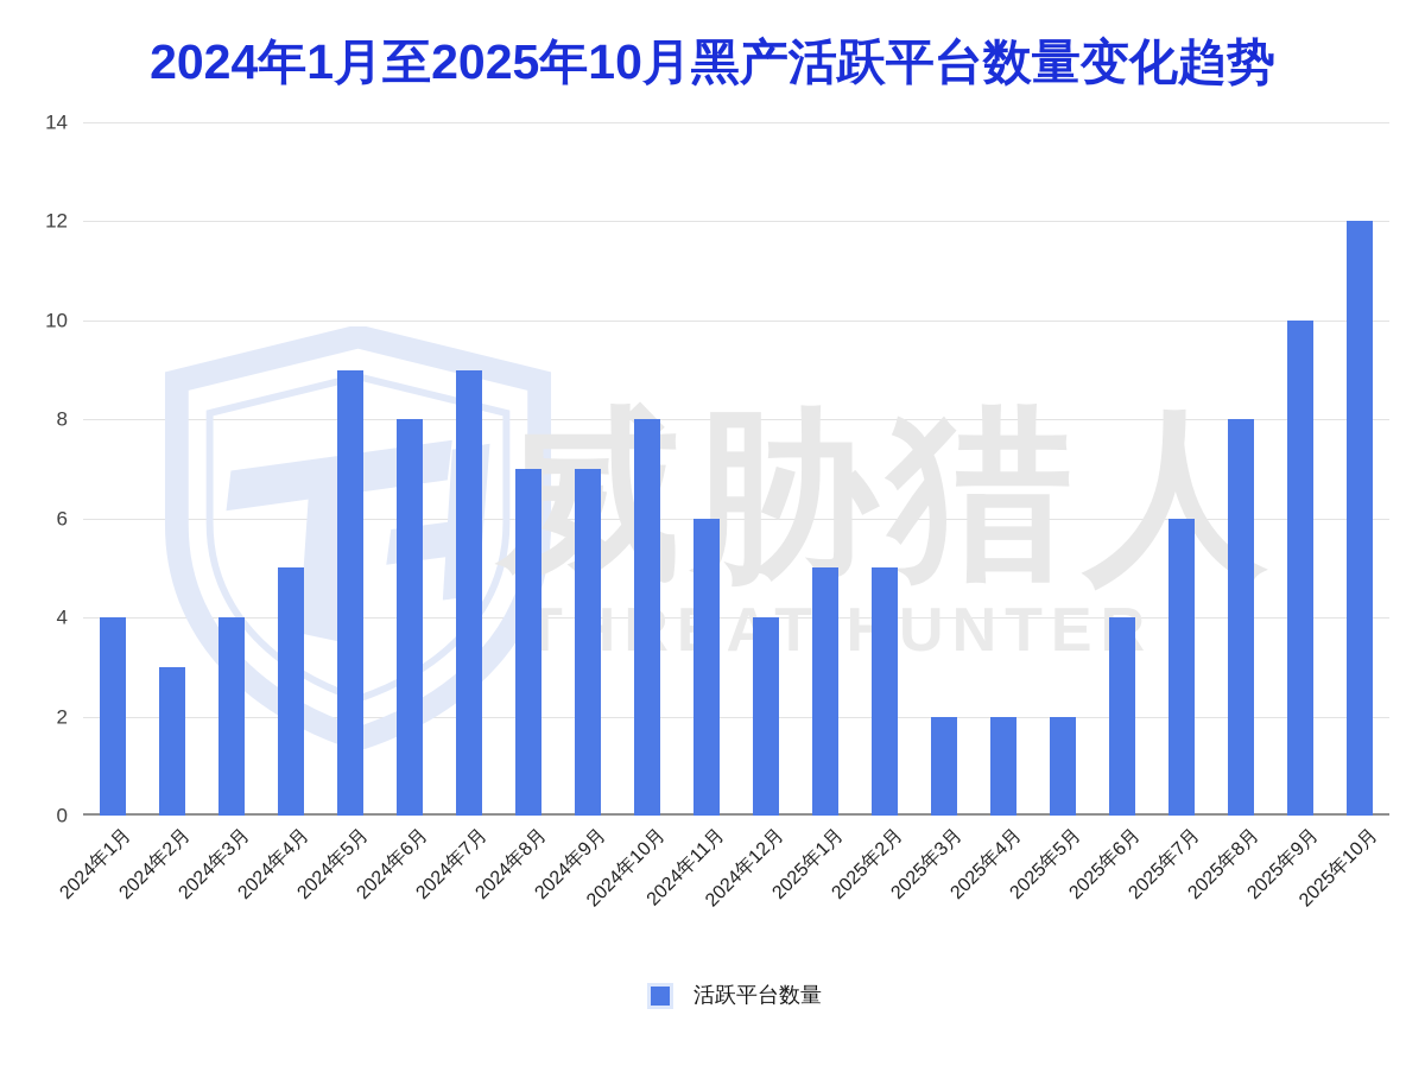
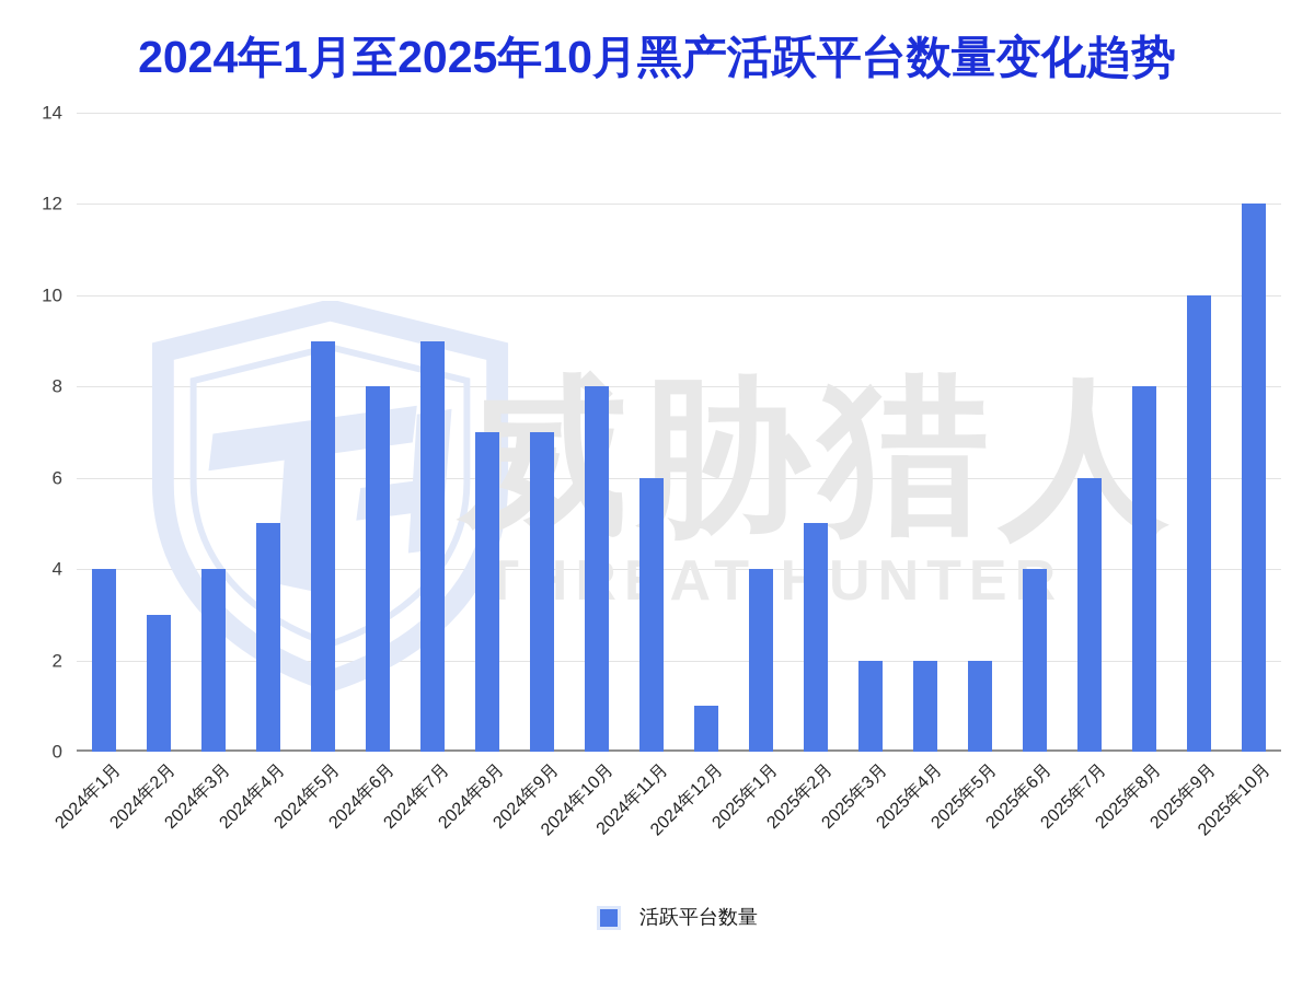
2024年12月: 4 -> 1
2025年1月: 5 -> 4
